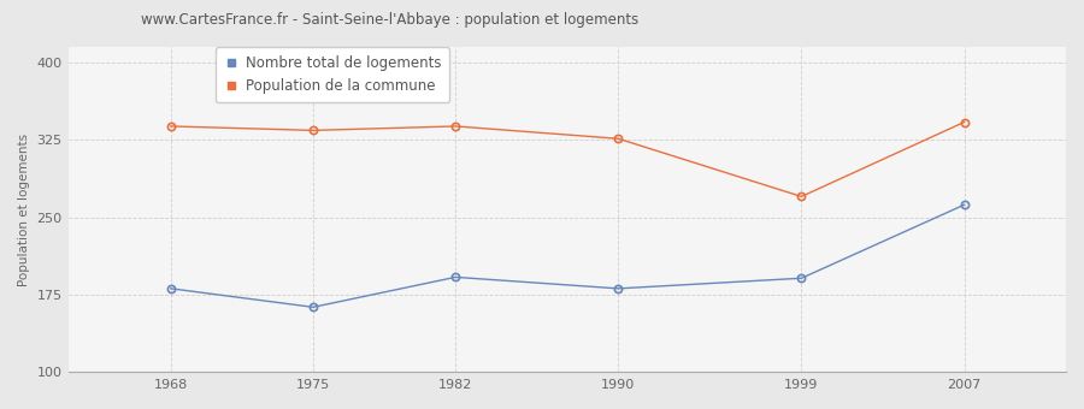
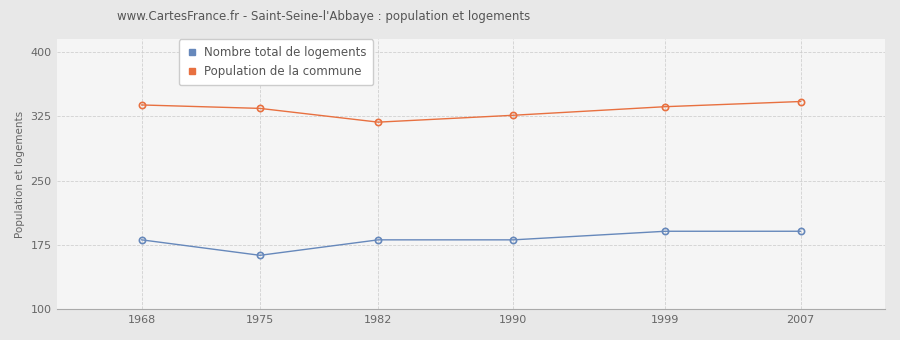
Nombre total de logements/1982: 192 -> 181
Population de la commune/1982: 338 -> 318
Population de la commune/1999: 270 -> 336
Nombre total de logements/2007: 262 -> 191
